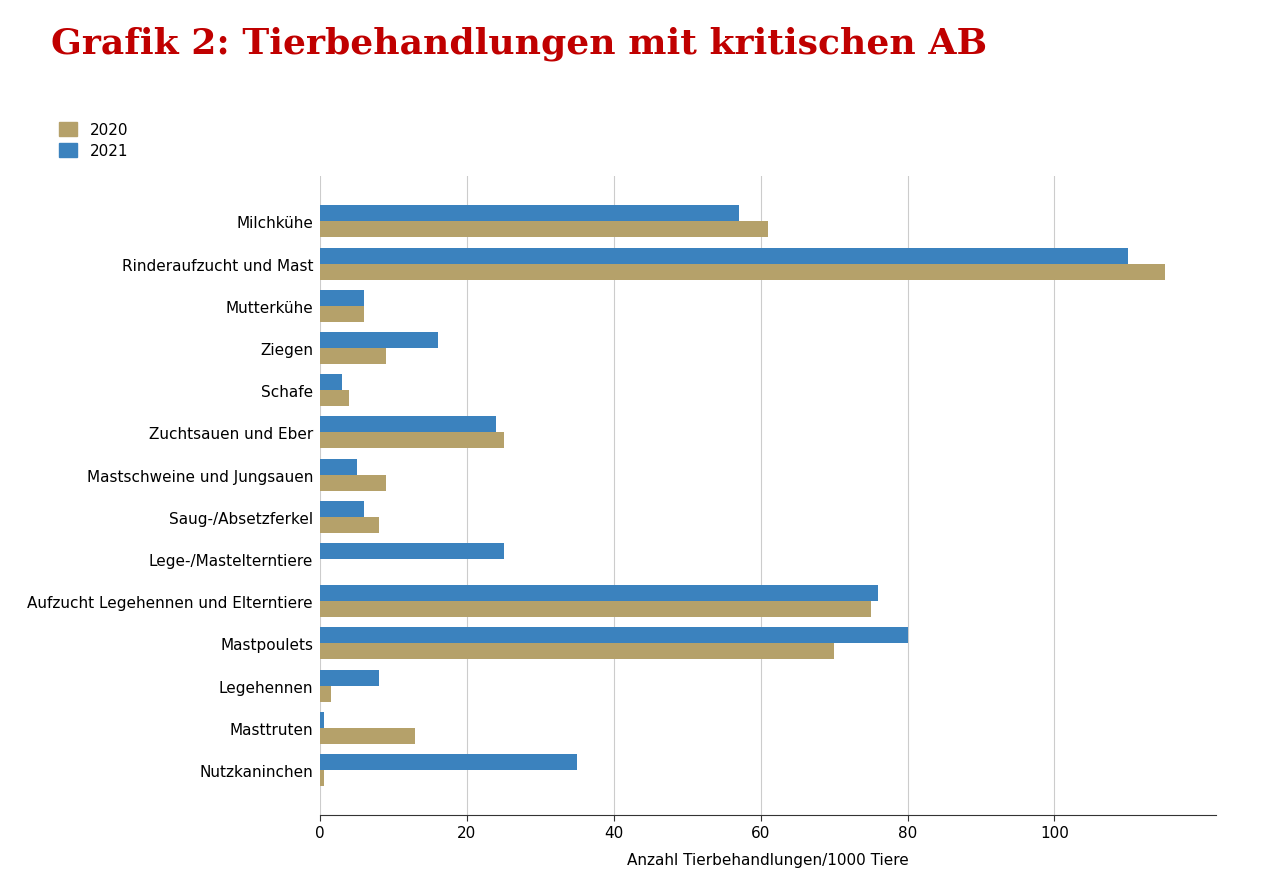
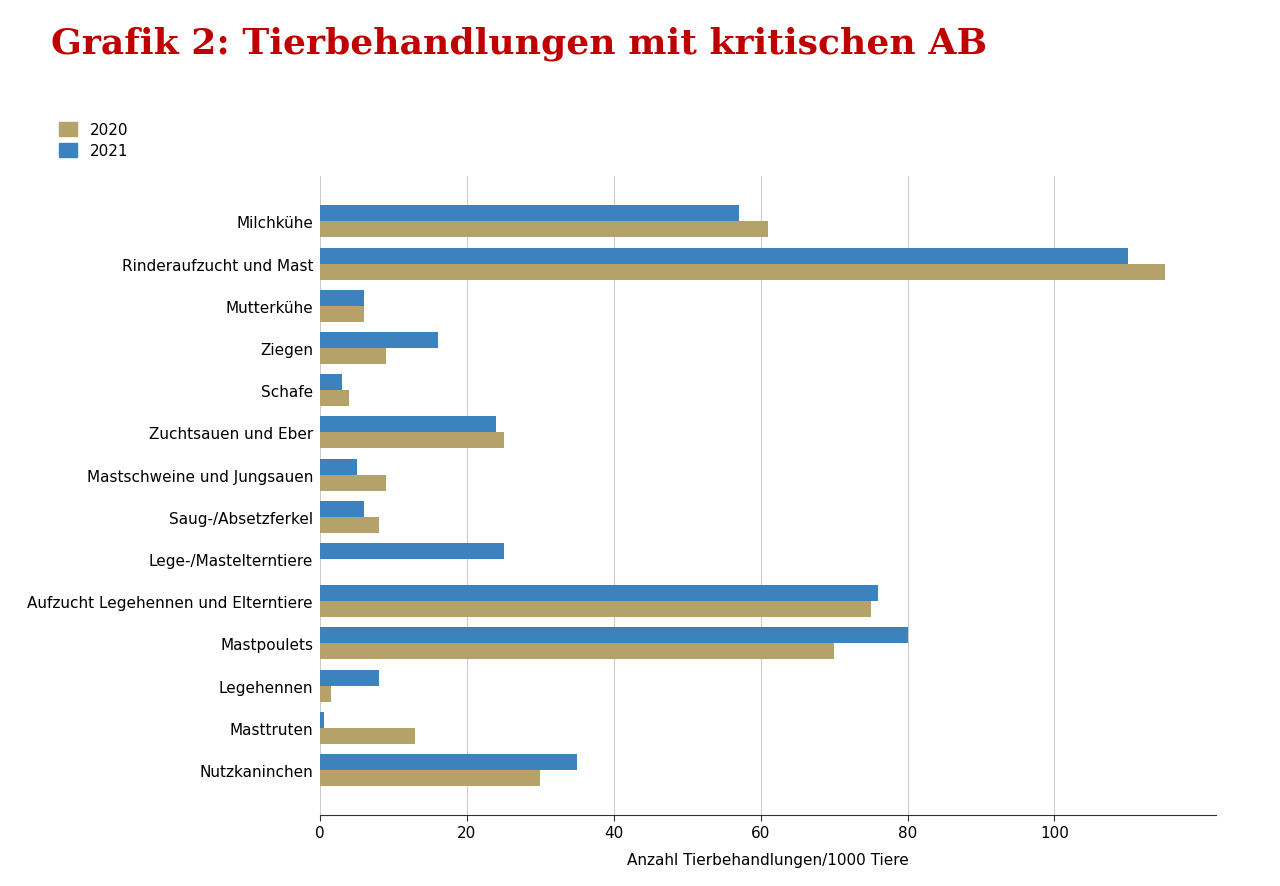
2020/Nutzkaninchen: 0.5 -> 30.0
